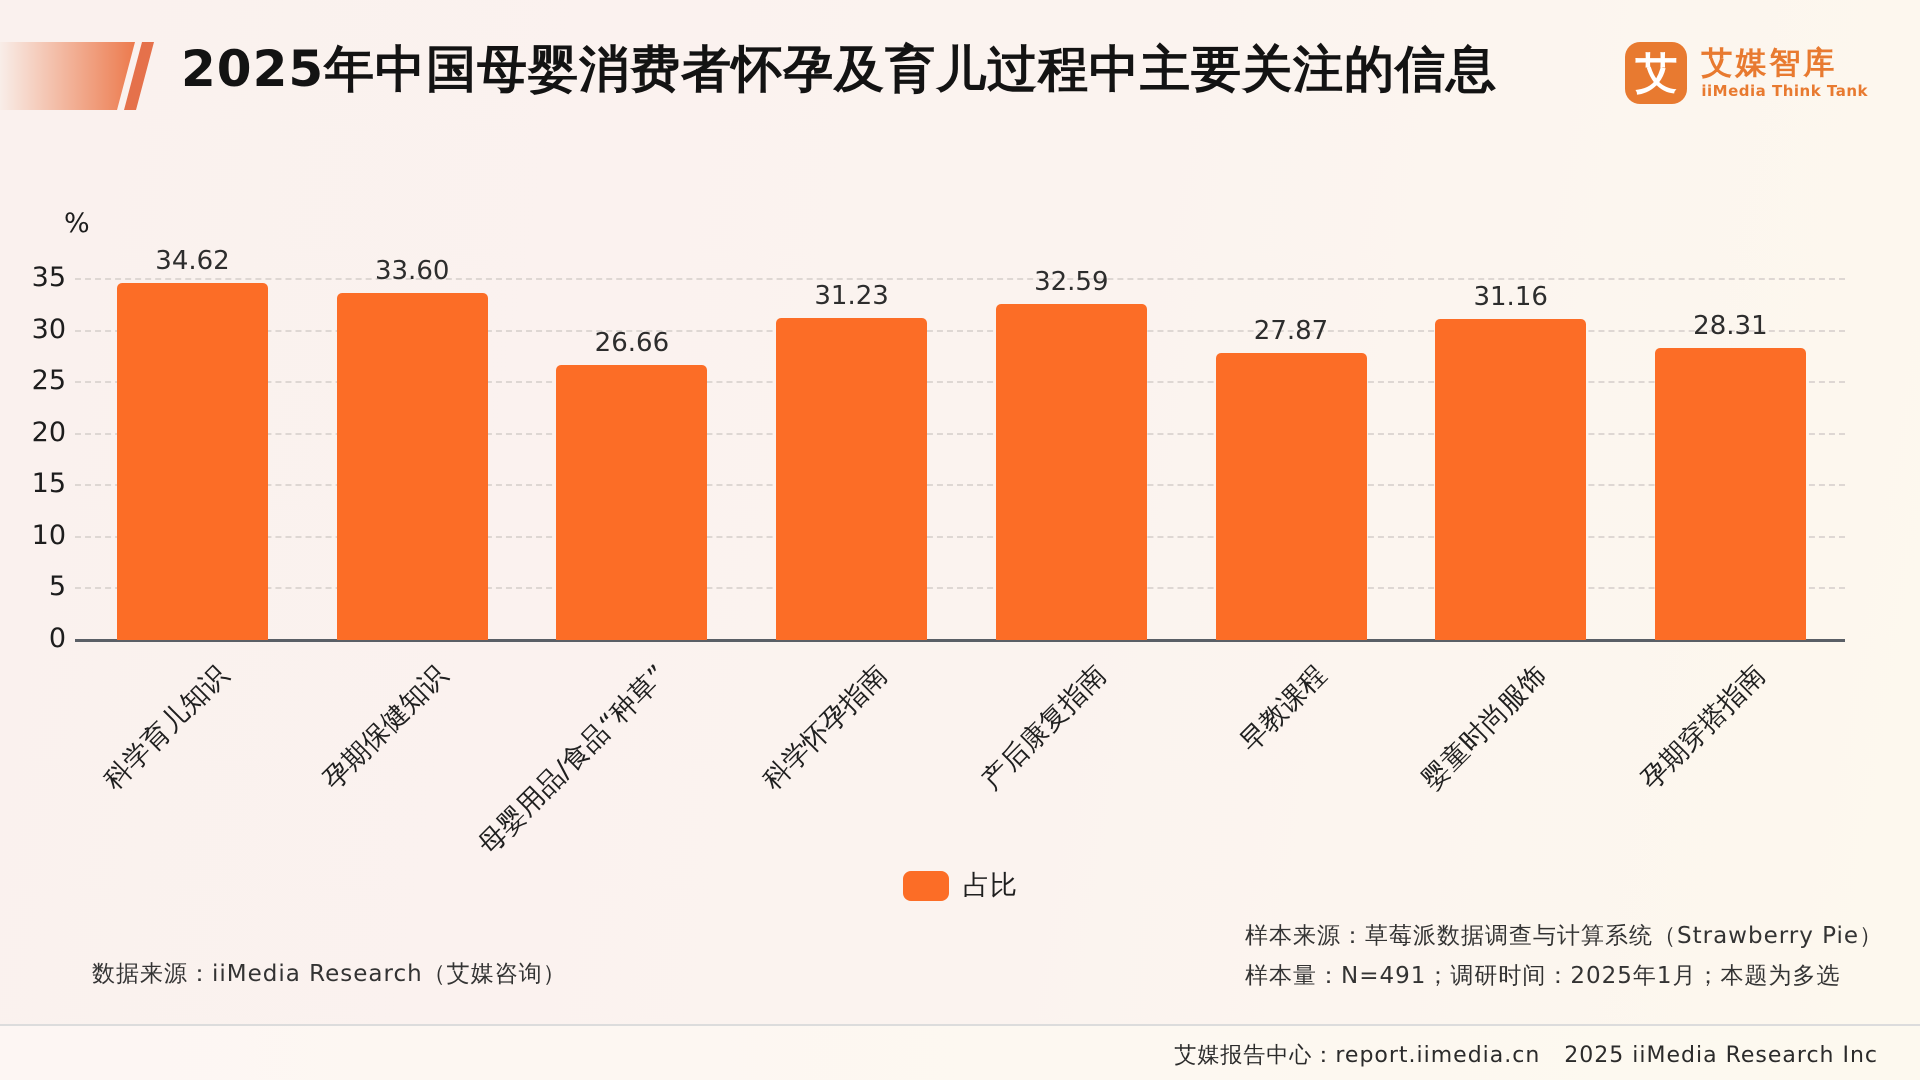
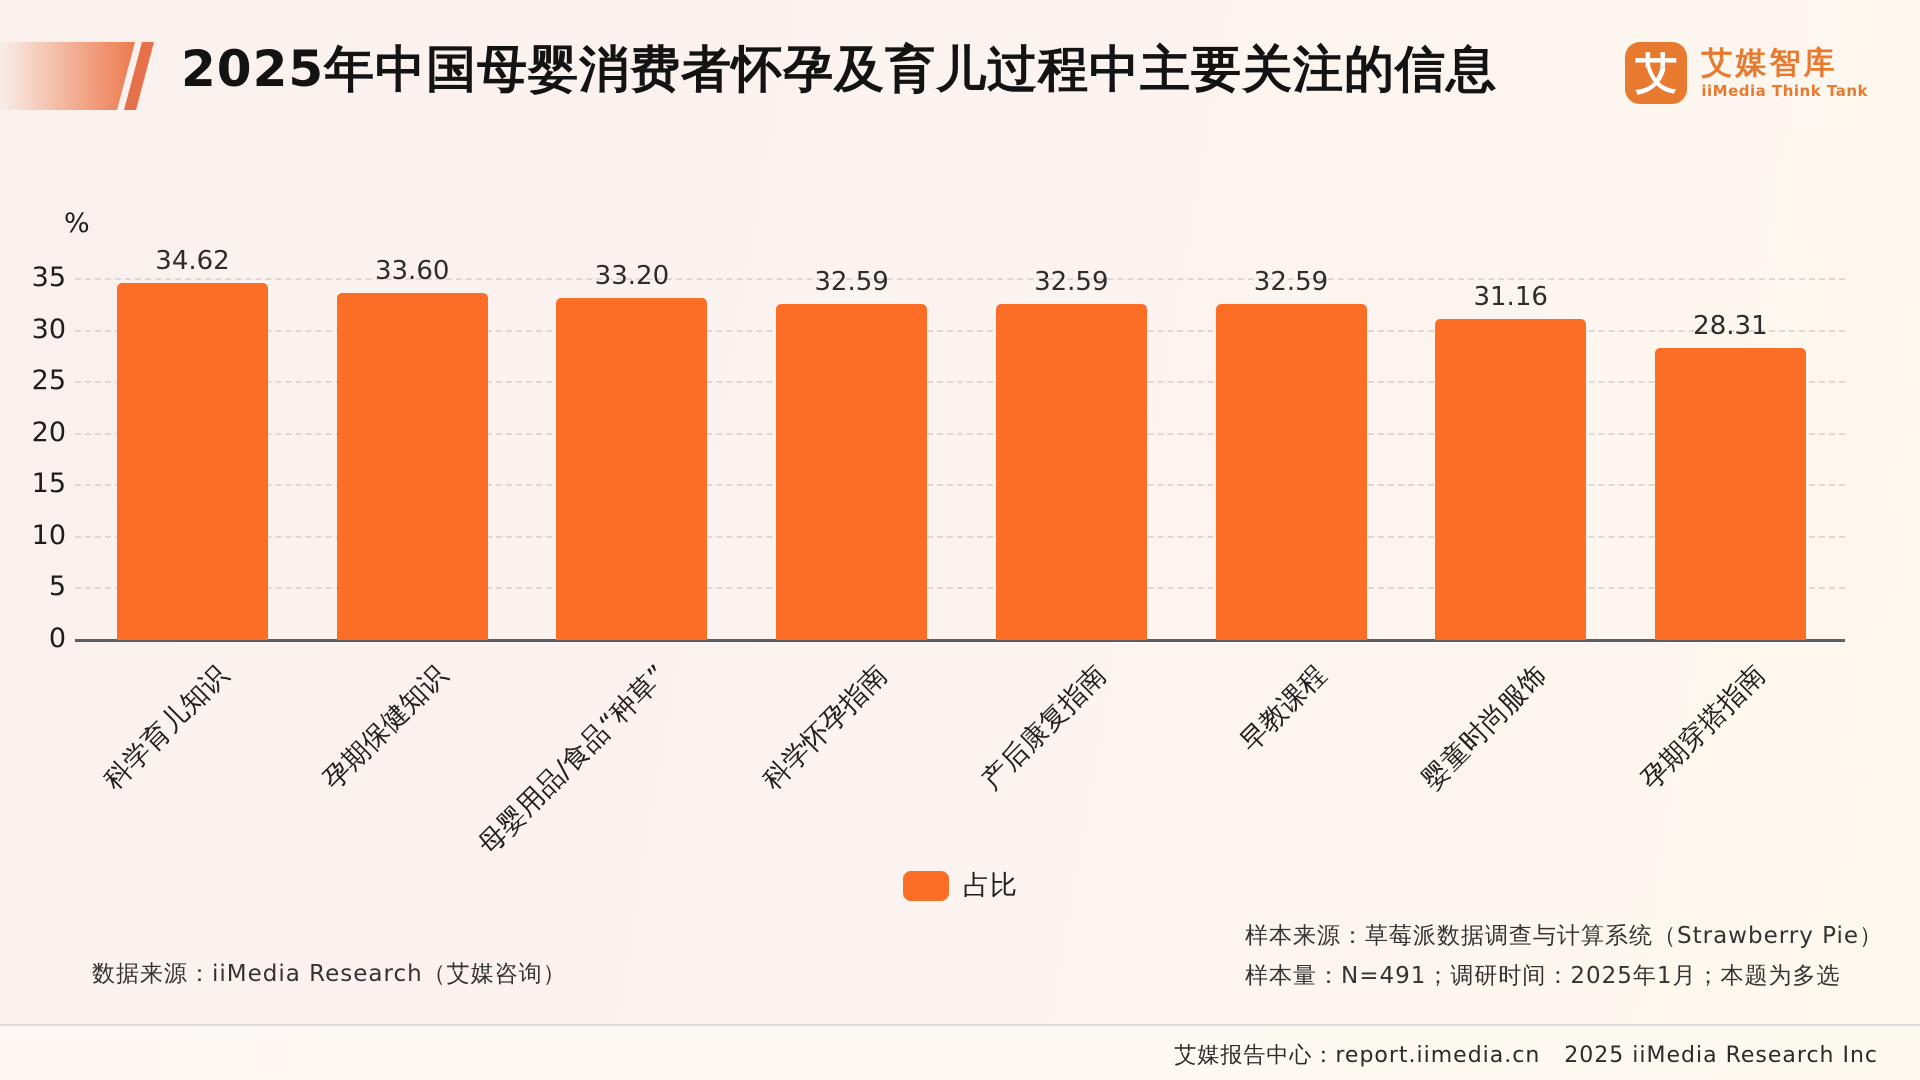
母婴用品/食品“种草”: 26.66 -> 33.20
科学怀孕指南: 31.23 -> 32.59
早教课程: 27.87 -> 32.59
